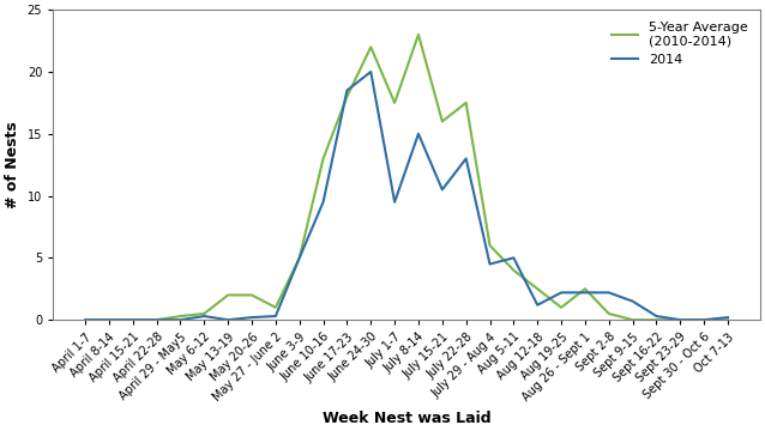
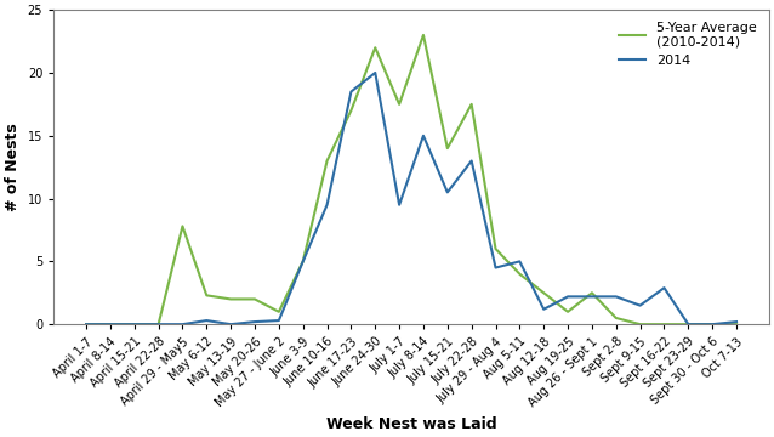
5-Year Average (2010-2014)/April 29 - May5: 0.3 -> 7.8
5-Year Average (2010-2014)/May 6-12: 0.5 -> 2.3
5-Year Average (2010-2014)/June 17-23: 18.0 -> 17.0
5-Year Average (2010-2014)/July 15-21: 16.0 -> 14.0
2014/Sept 16-22: 0.3 -> 2.9
